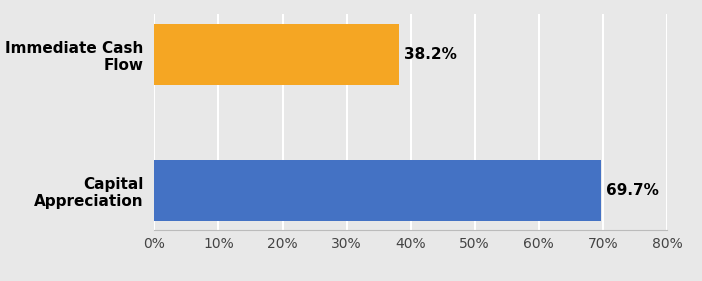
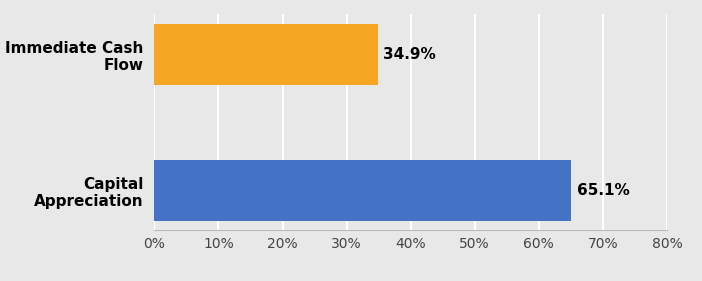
Immediate Cash Flow: 38.2% -> 34.9%
Capital Appreciation: 69.7% -> 65.1%
